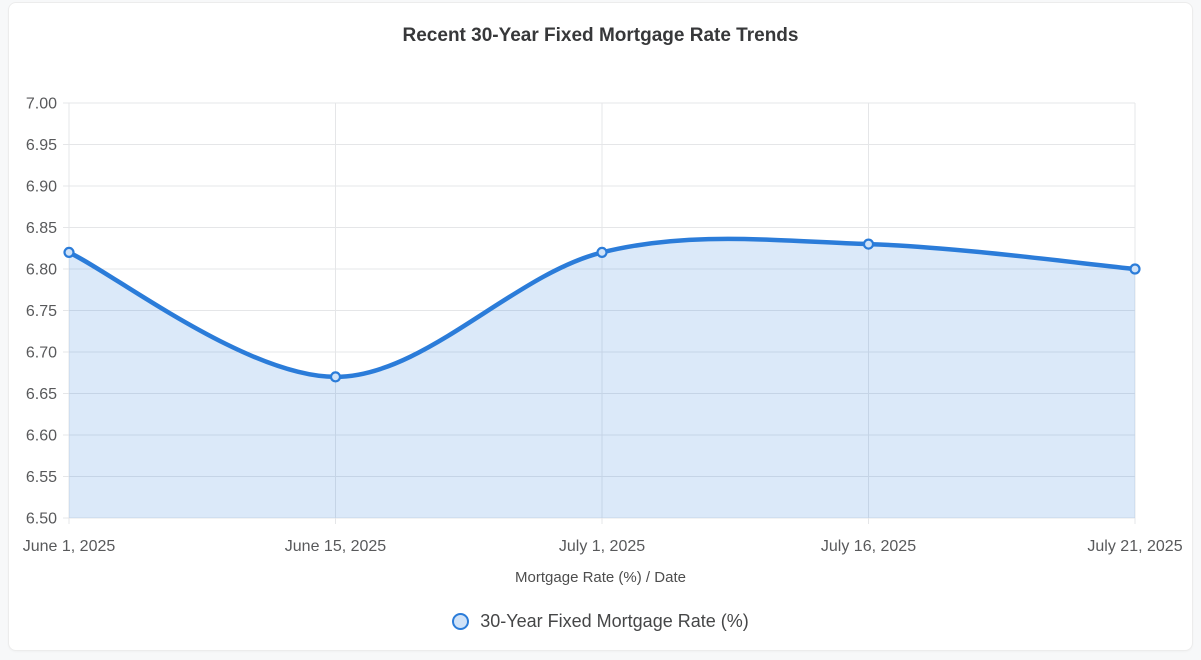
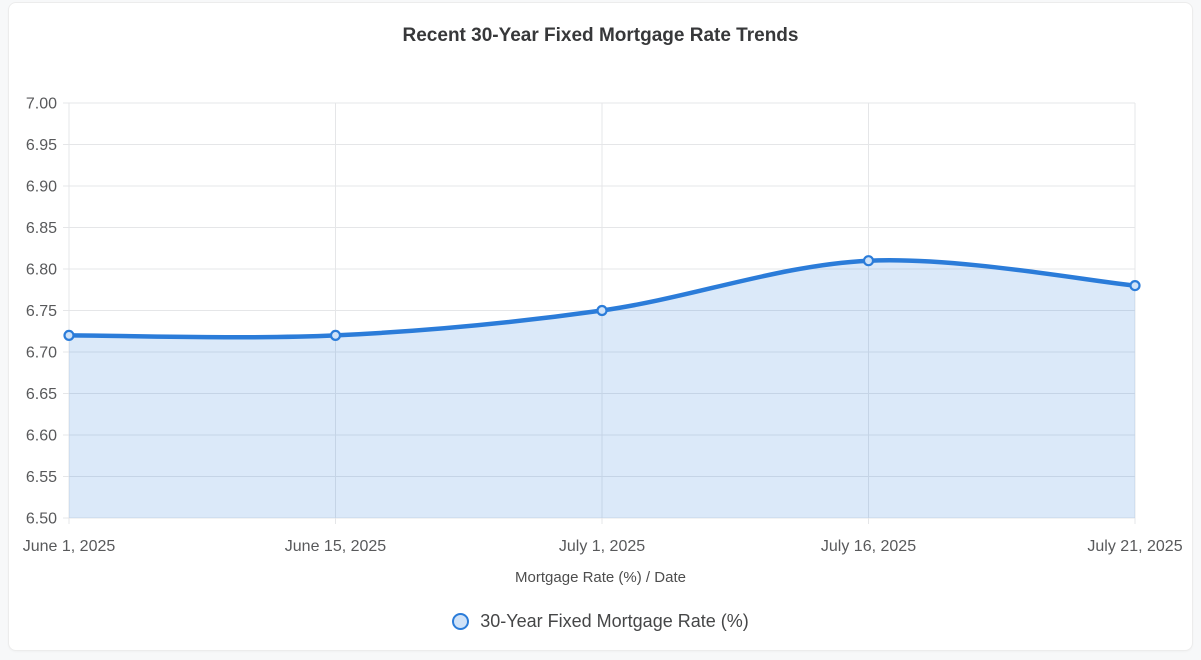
June 1, 2025: 6.82 -> 6.72
June 15, 2025: 6.67 -> 6.72
July 1, 2025: 6.82 -> 6.75
July 16, 2025: 6.83 -> 6.81
July 21, 2025: 6.80 -> 6.78
